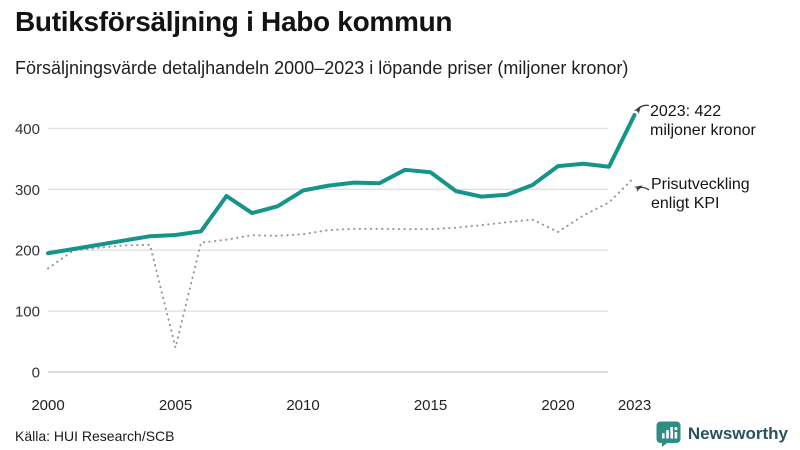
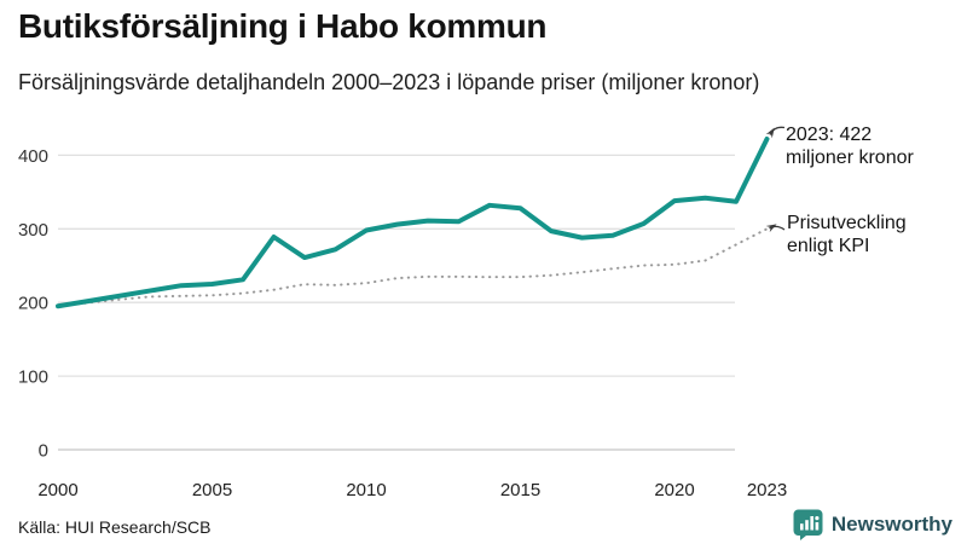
Prisutveckling enligt KPI/2000: 170 -> 200
Prisutveckling enligt KPI/2005: 40 -> 210
Prisutveckling enligt KPI/2020: 230 -> 250
Prisutveckling enligt KPI/2023: 320 -> 300
